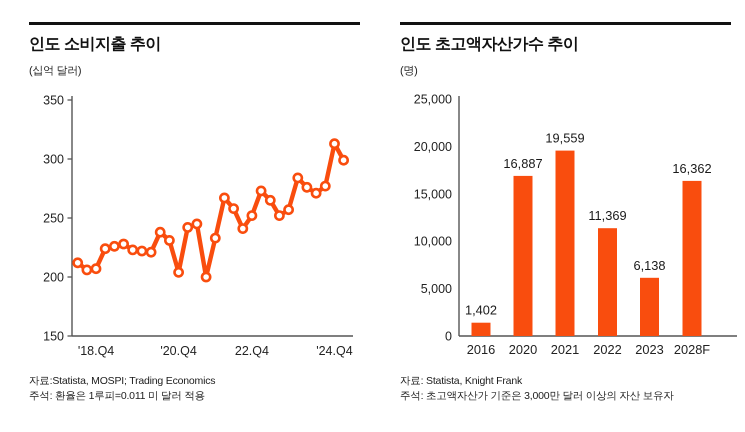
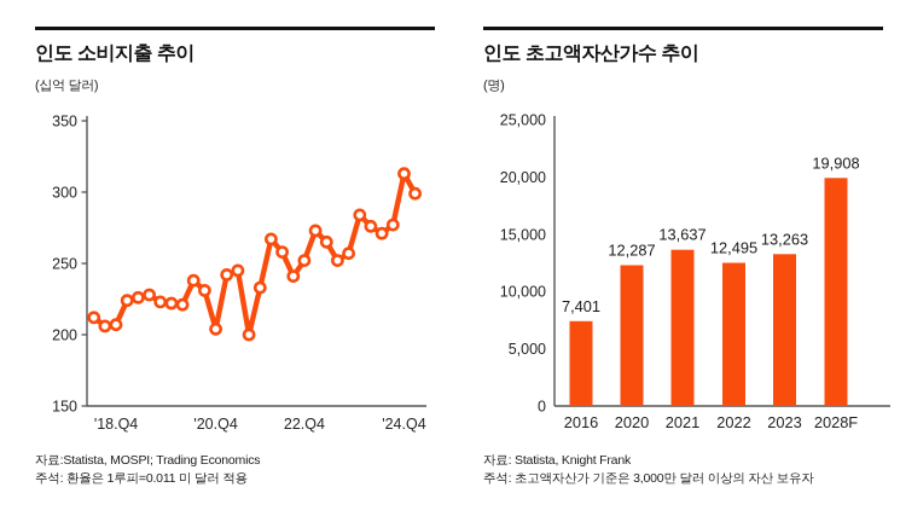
인도 초고액자산가수 추이/2016: 1,402 -> 7,401
인도 초고액자산가수 추이/2020: 16,887 -> 12,287
인도 초고액자산가수 추이/2021: 19,559 -> 13,637
인도 초고액자산가수 추이/2022: 11,369 -> 12,495
인도 초고액자산가수 추이/2023: 6,138 -> 13,263
인도 초고액자산가수 추이/2028F: 16,362 -> 19,908
